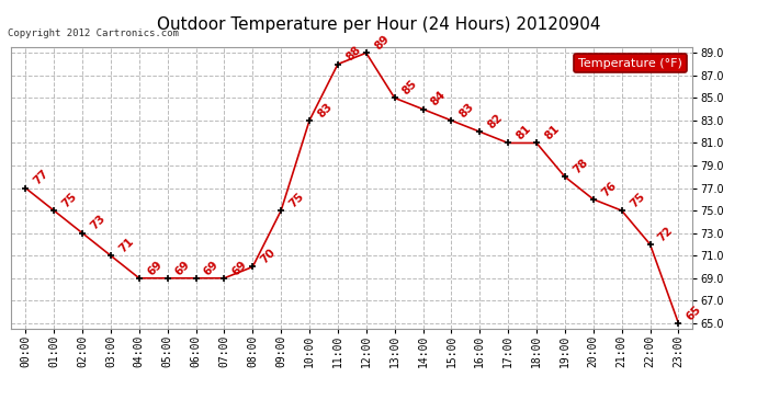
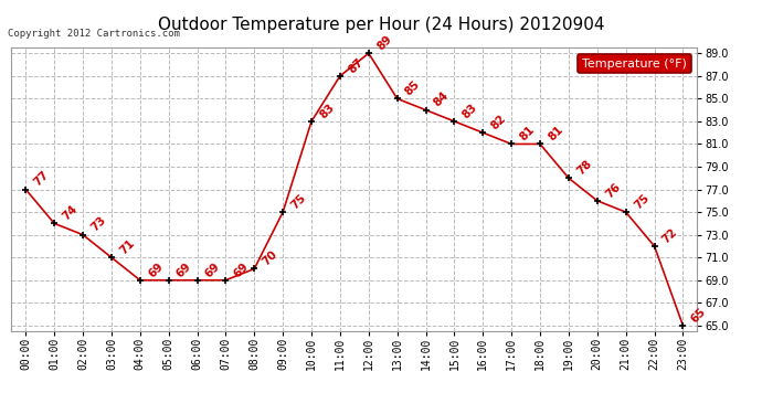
01:00: 75 -> 74
11:00: 88 -> 87
